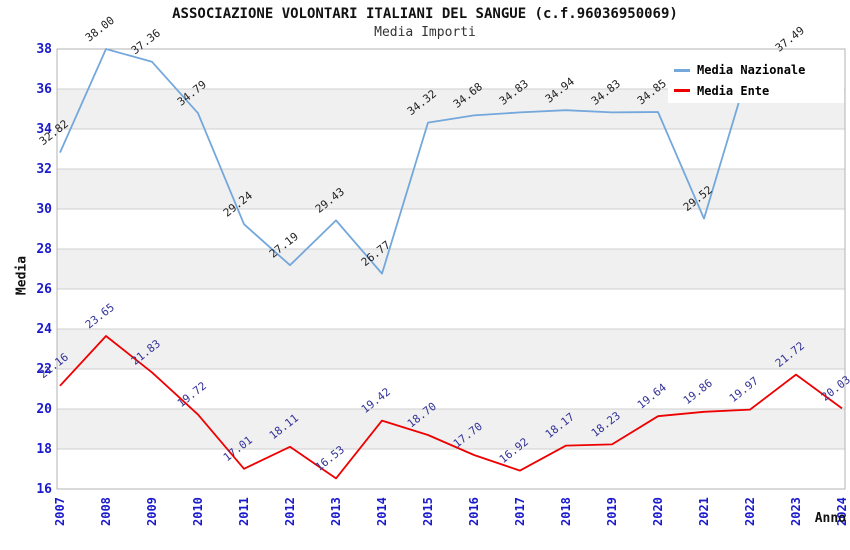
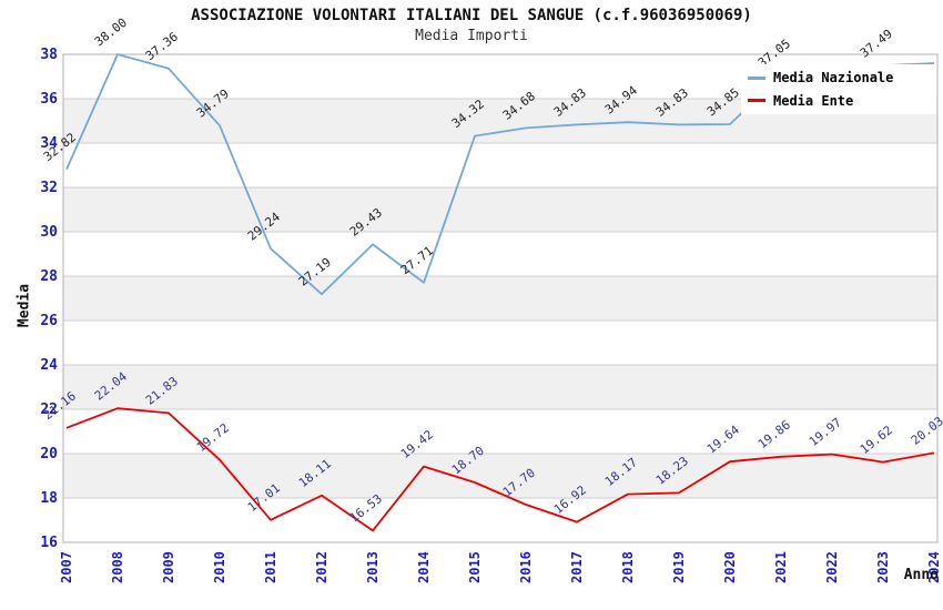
Media Ente/2008: 23.65 -> 22.04
Media Nazionale/2014: 26.77 -> 27.71
Media Nazionale/2021: 29.52 -> 37.05
Media Ente/2023: 21.72 -> 19.62
Media Nazionale/2024: 36.5 -> 37.6
